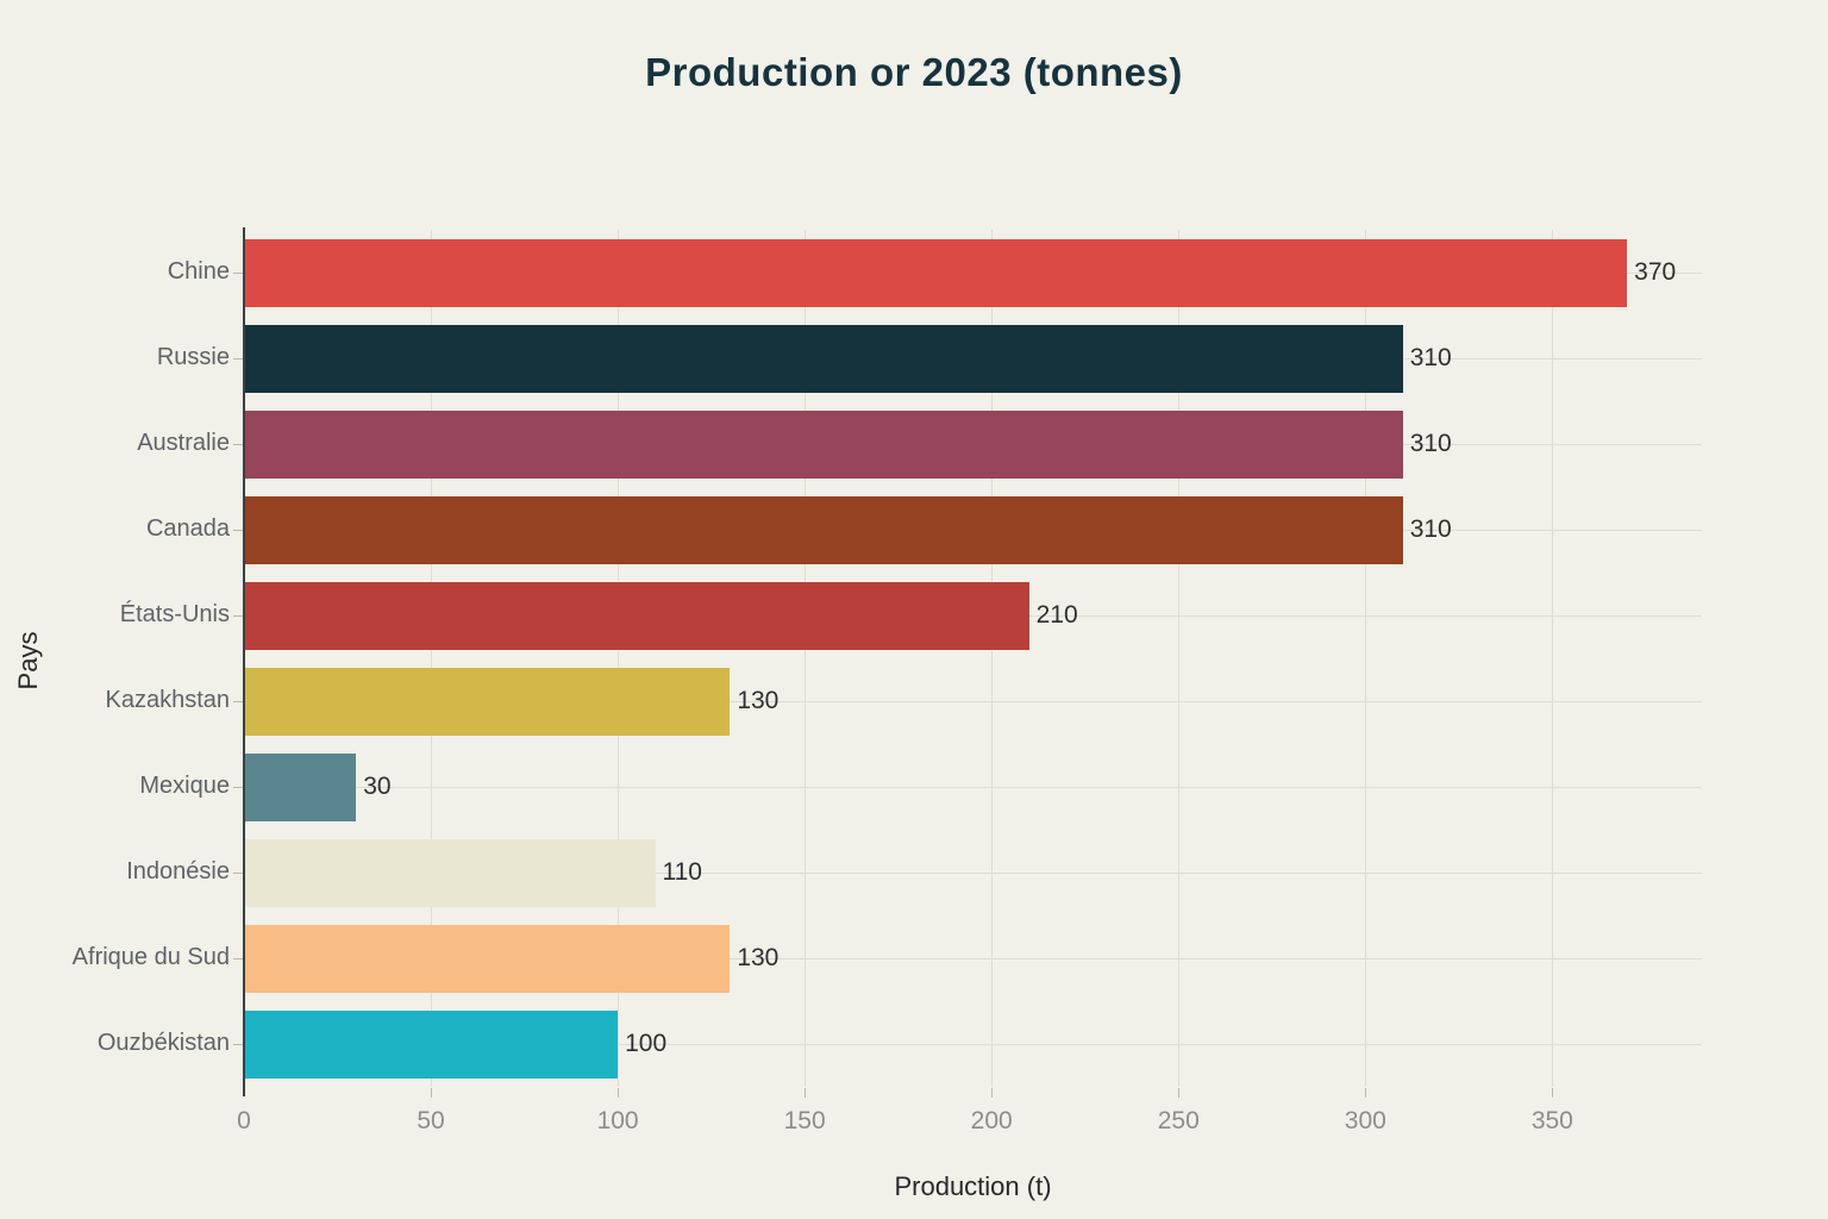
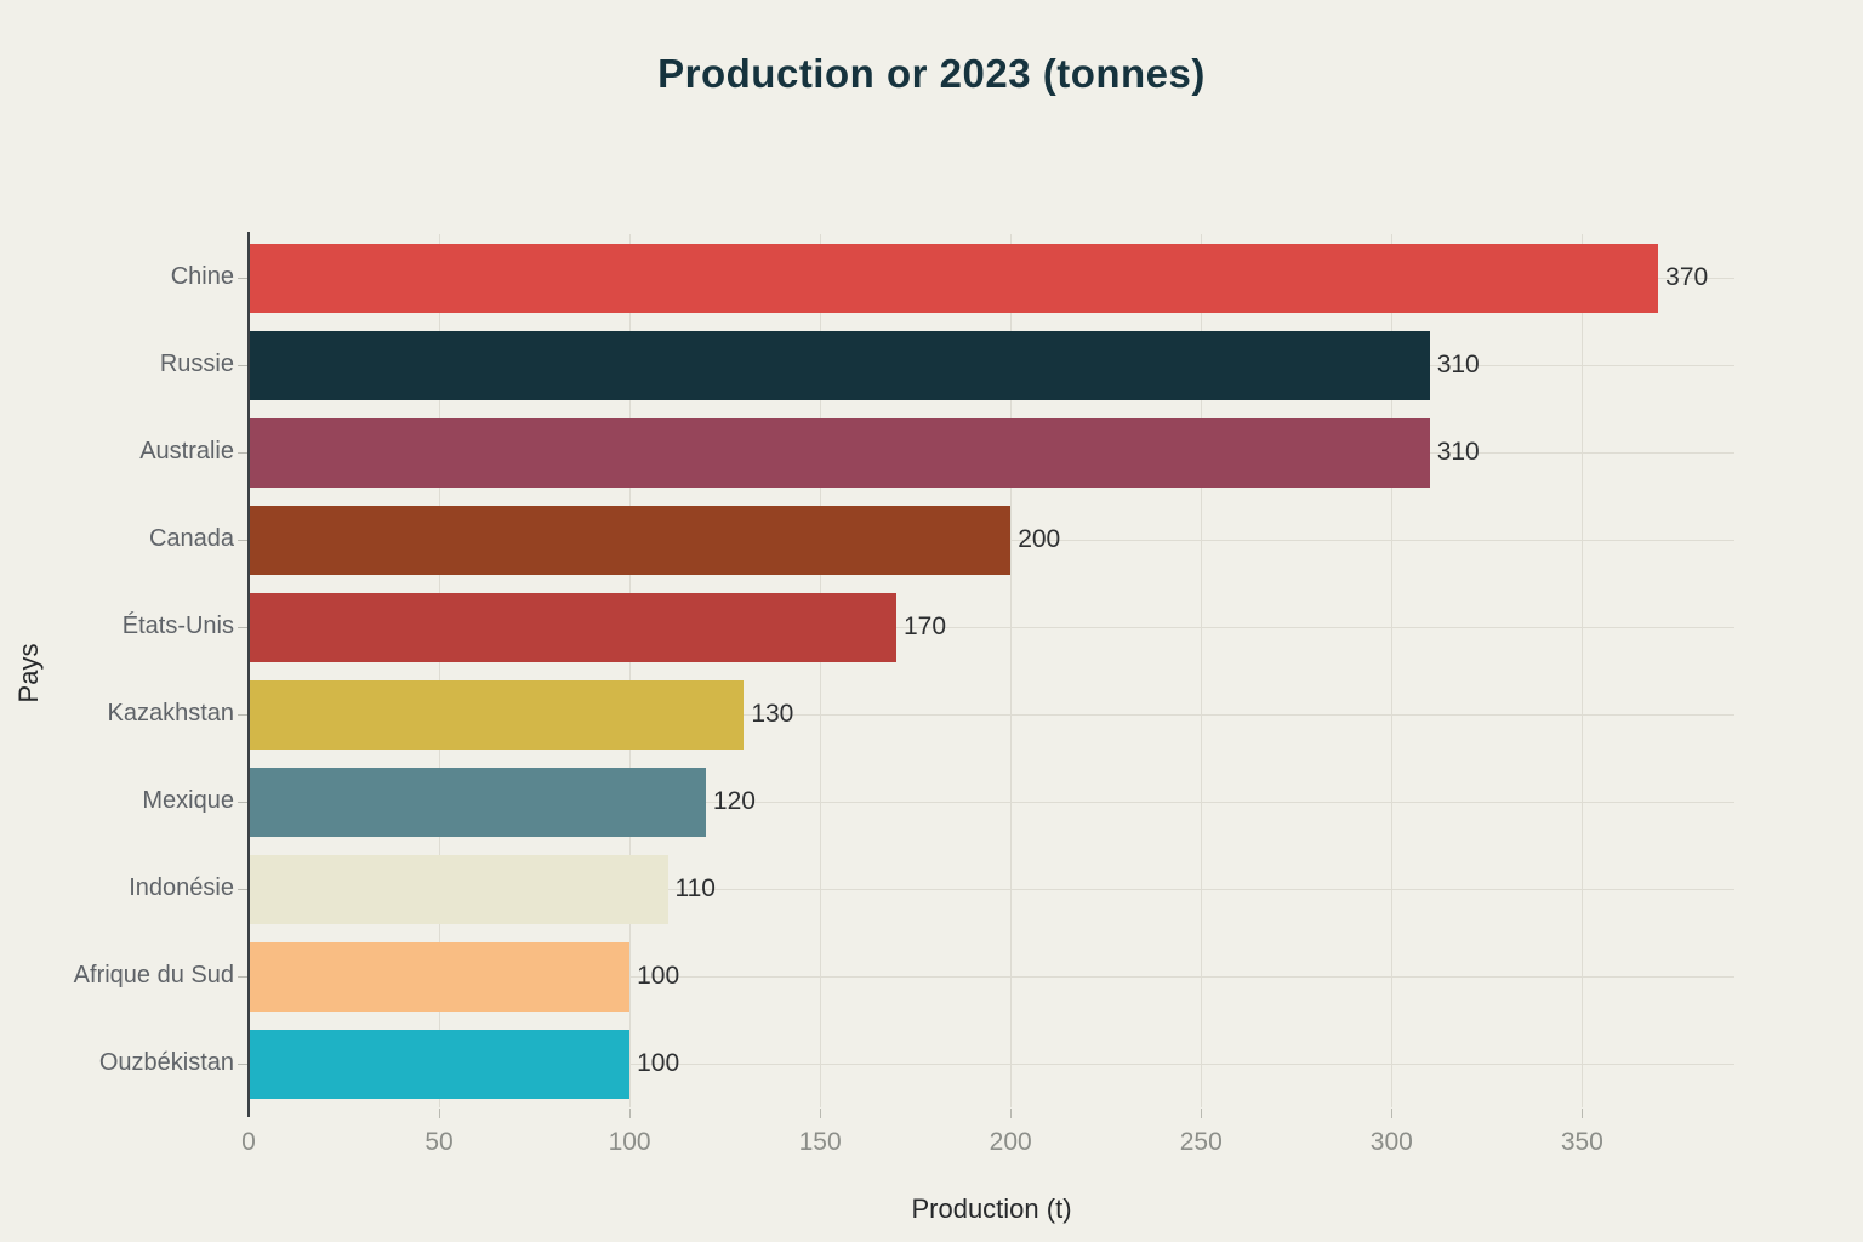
Canada: 310 -> 200
États-Unis: 210 -> 170
Mexique: 30 -> 120
Afrique du Sud: 130 -> 100
